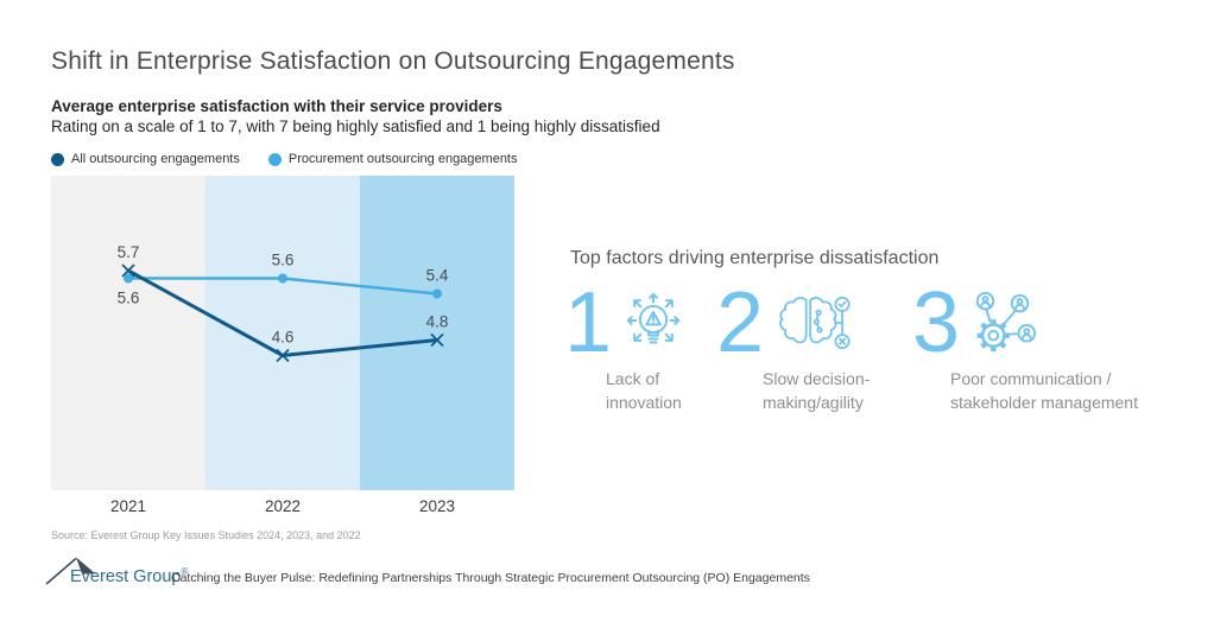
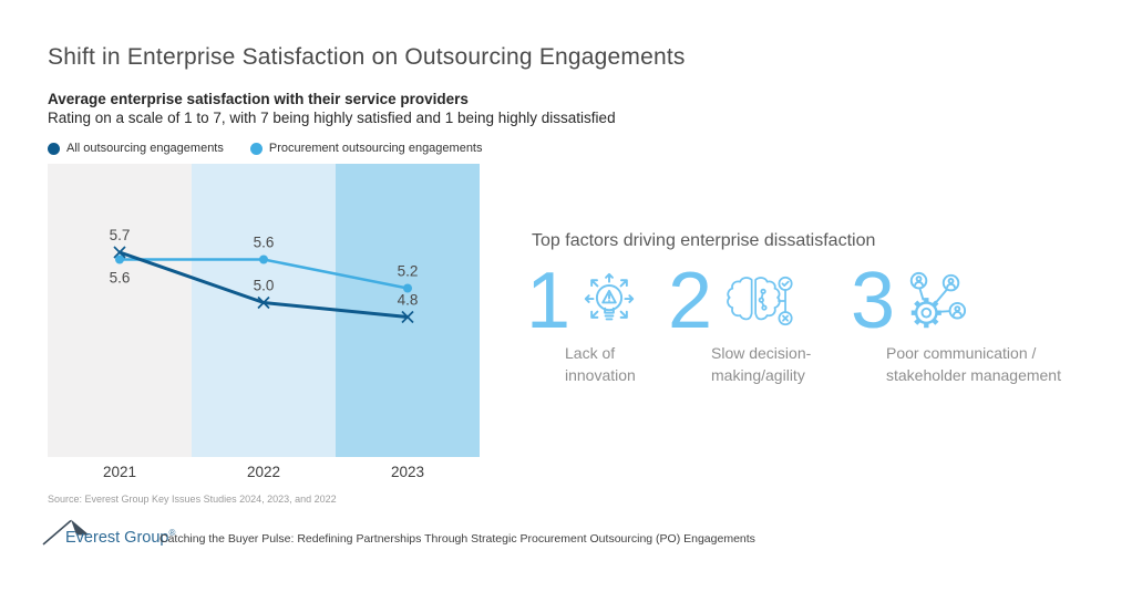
All outsourcing engagements/2022: 4.6 -> 5.0
Procurement outsourcing engagements/2023: 5.4 -> 5.2
